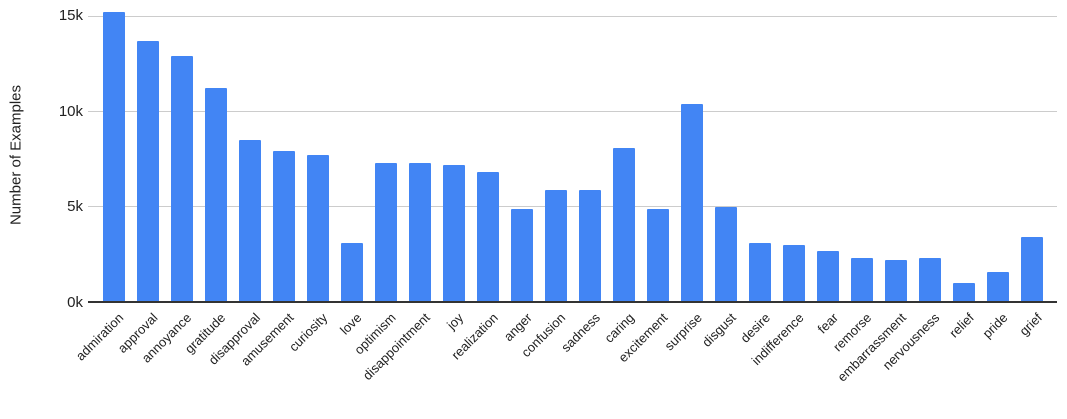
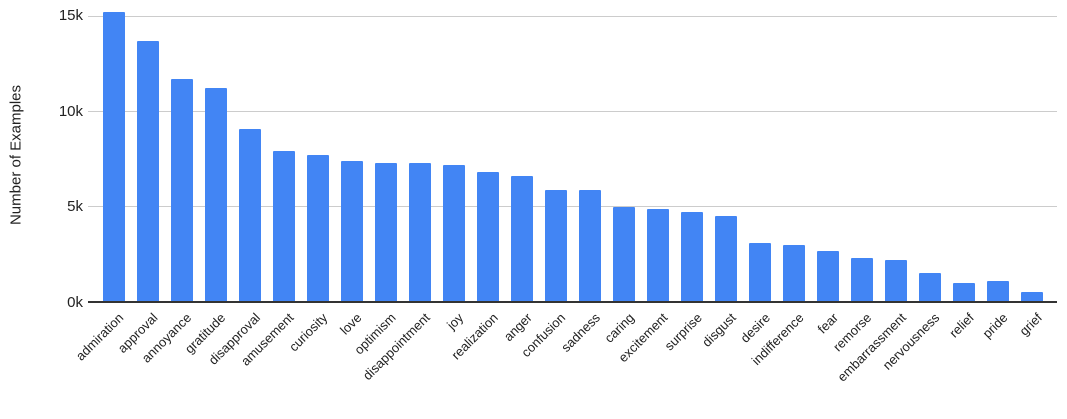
annoyance: 12.9k -> 11.7k
disapproval: 8.5k -> 9.1k
love: 3.1k -> 7.4k
anger: 4.9k -> 6.6k
caring: 8.1k -> 5.0k
surprise: 10.4k -> 4.7k
disgust: 5.0k -> 4.5k
nervousness: 2.3k -> 1.5k
pride: 1.6k -> 1.1k
grief: 3.4k -> 0.5k
